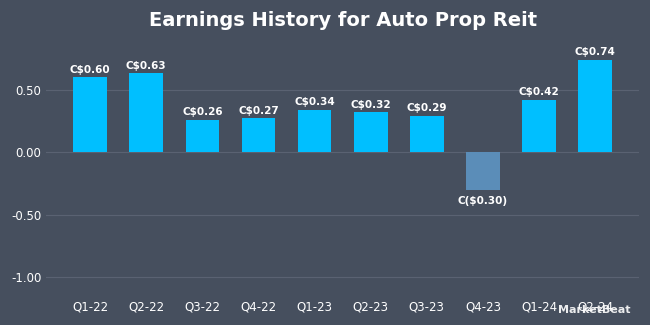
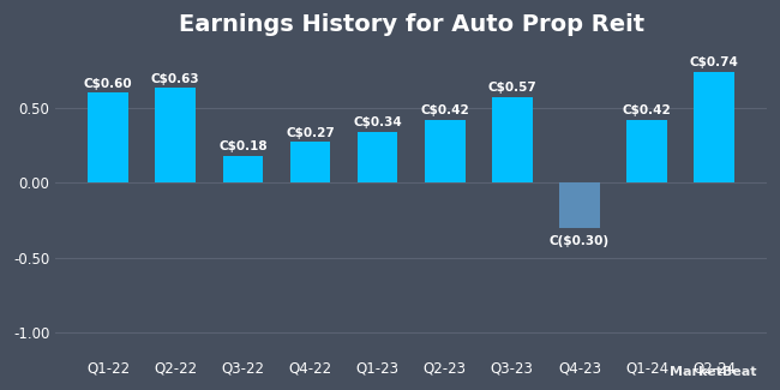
Q3-22: C$0.26 -> C$0.18
Q2-23: C$0.32 -> C$0.42
Q3-23: C$0.29 -> C$0.57
